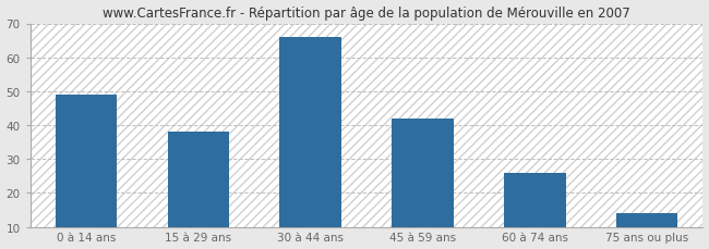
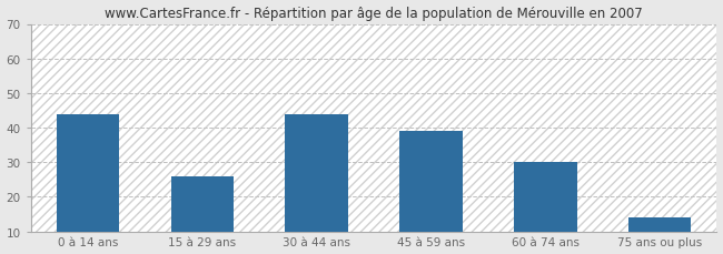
0 à 14 ans: 49 -> 44
15 à 29 ans: 38 -> 26
30 à 44 ans: 66 -> 44
45 à 59 ans: 42 -> 39
60 à 74 ans: 26 -> 30
